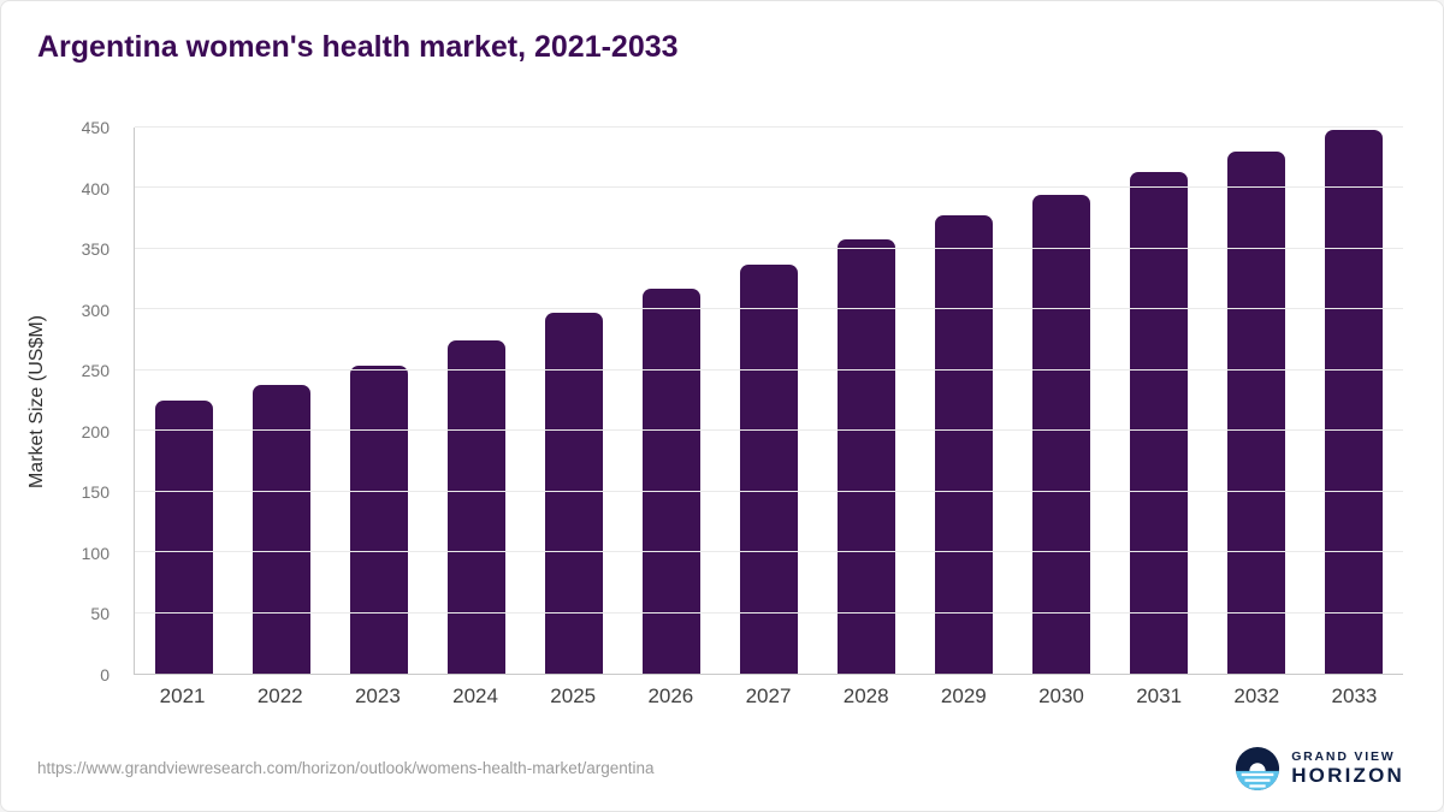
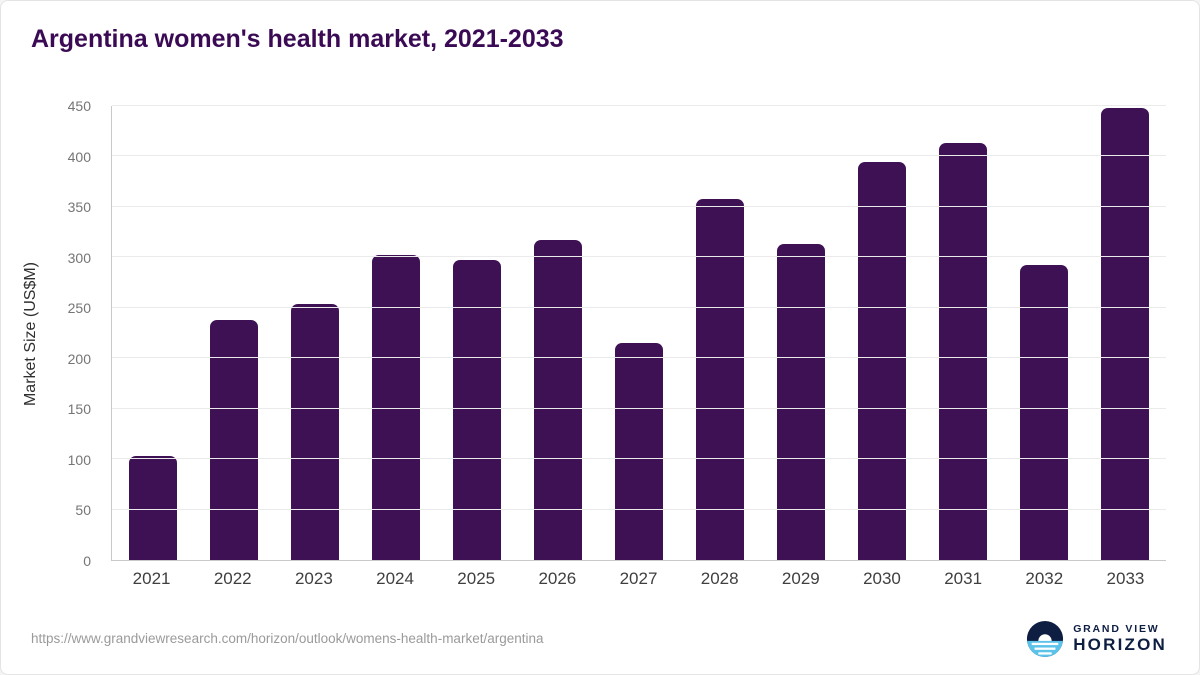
2021: 225 -> 103
2024: 275 -> 302
2027: 337 -> 215
2029: 378 -> 313
2032: 430 -> 292
